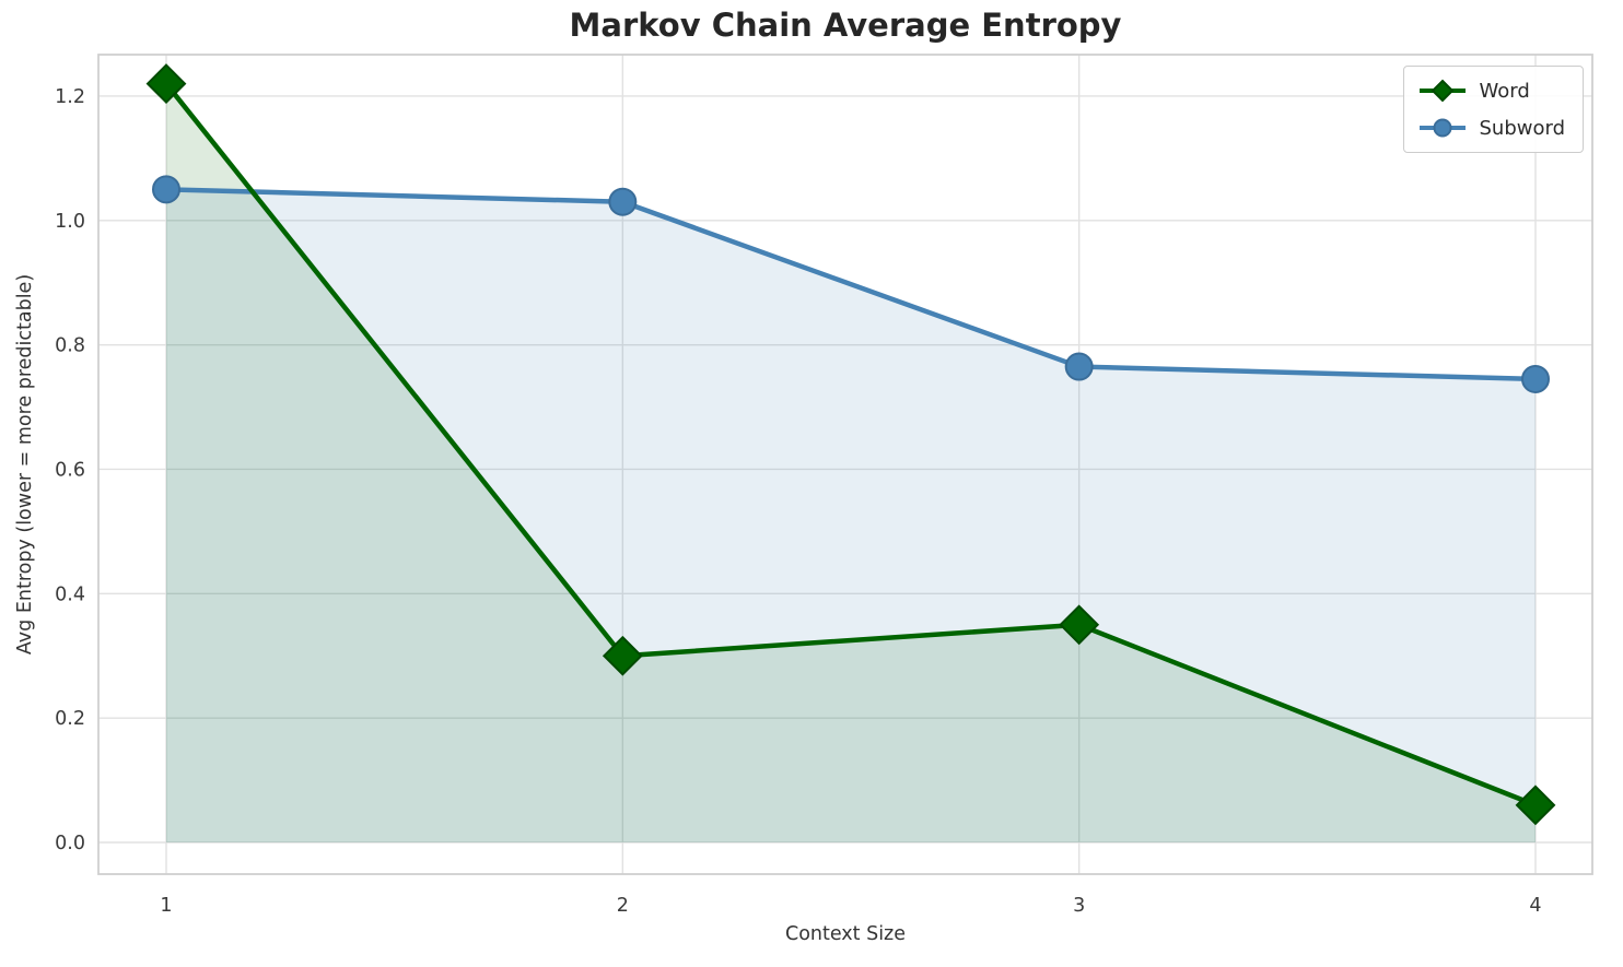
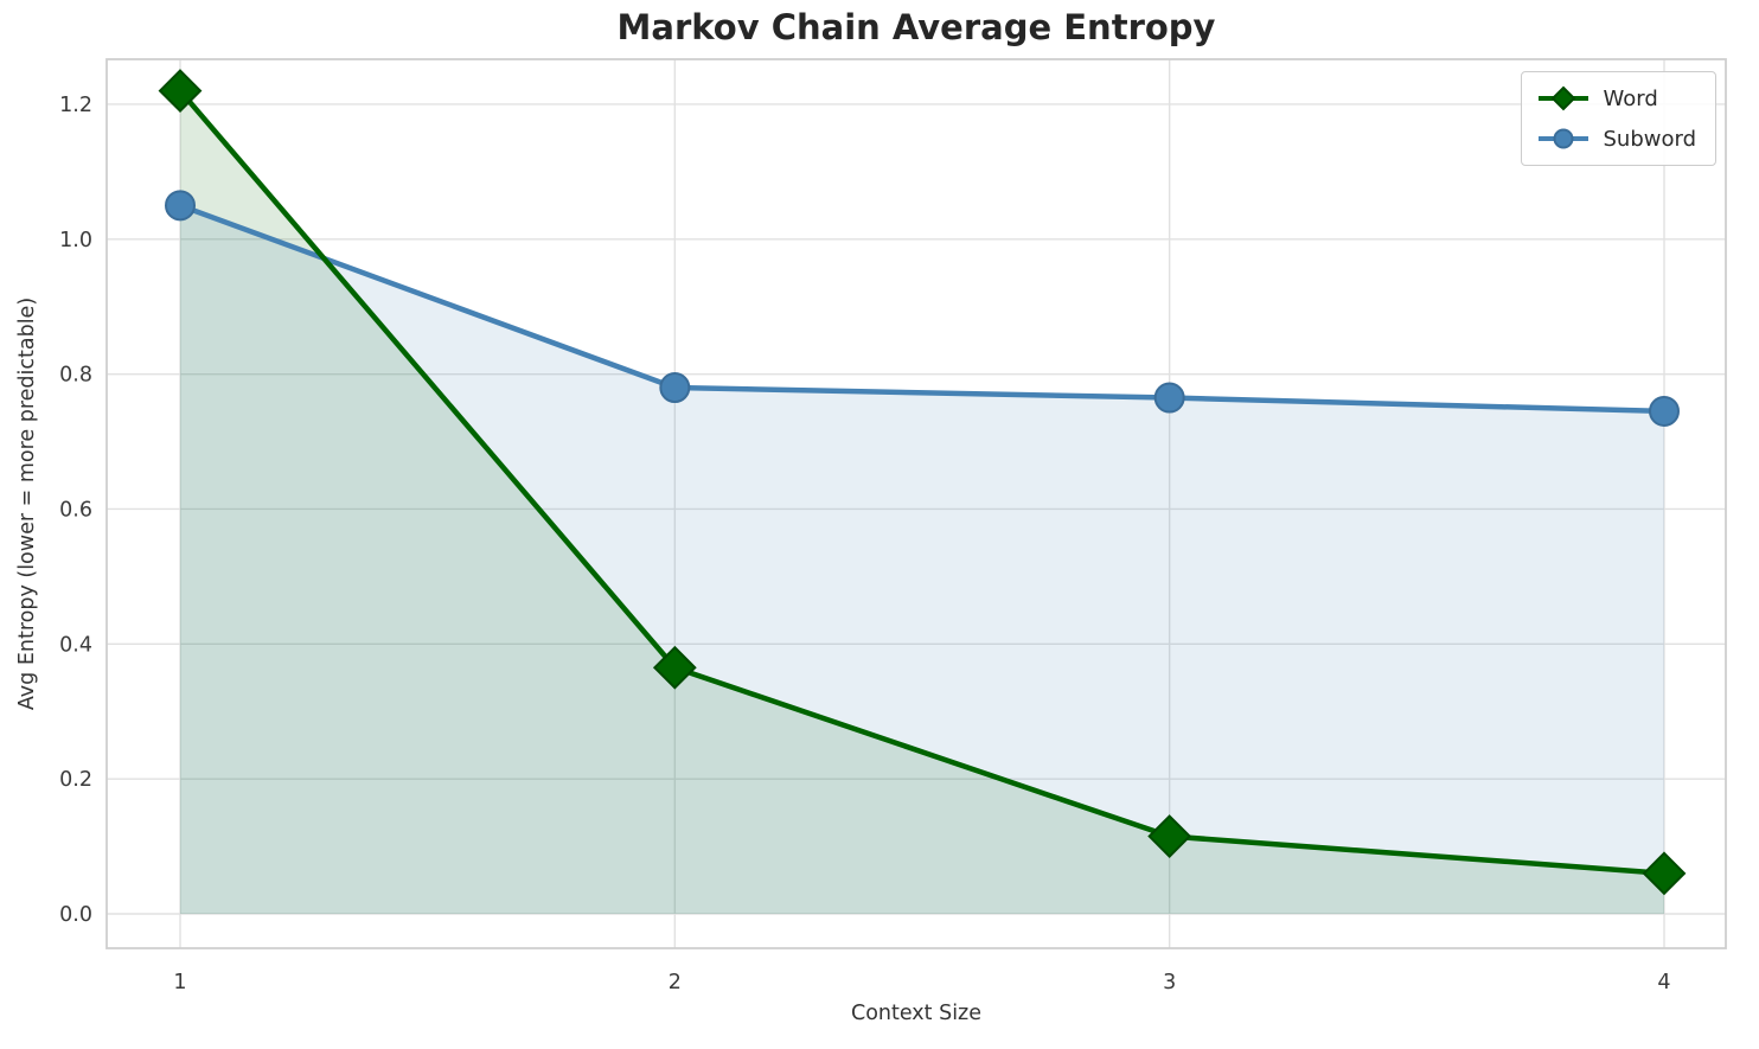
Word/2: 0.30 -> 0.36
Subword/2: 1.03 -> 0.78
Word/3: 0.35 -> 0.12
